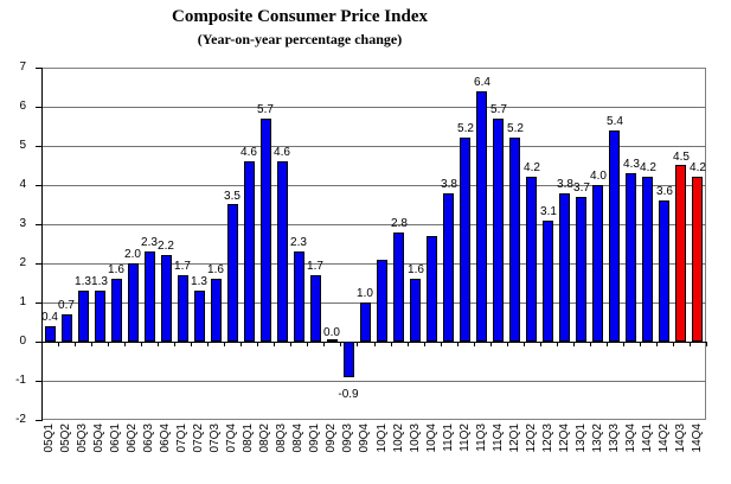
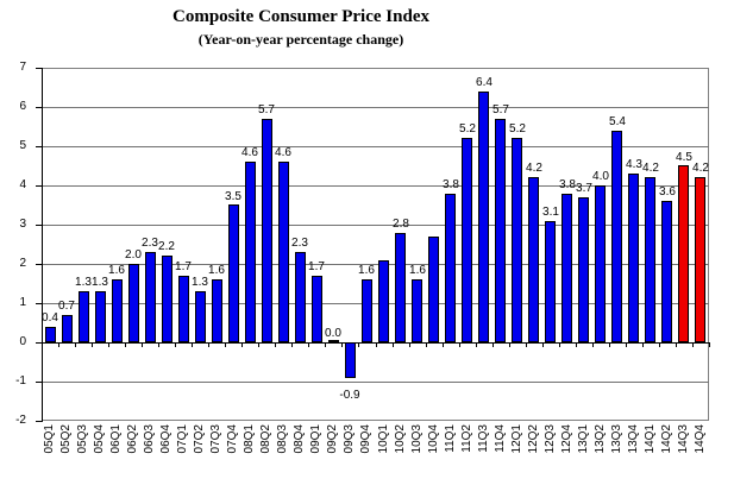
09Q4: 1.0 -> 1.6
